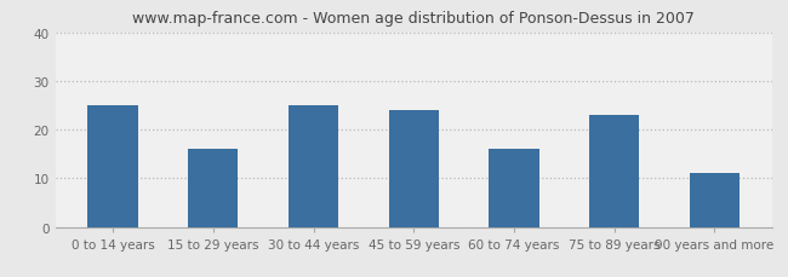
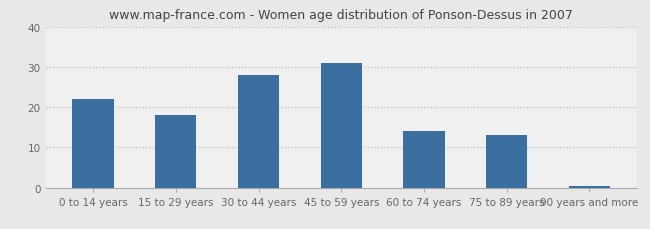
0 to 14 years: 25.0 -> 22.0
15 to 29 years: 16.0 -> 18.0
30 to 44 years: 25.0 -> 28.0
45 to 59 years: 24.0 -> 31.0
60 to 74 years: 16.0 -> 14.0
75 to 89 years: 23.0 -> 13.0
90 years and more: 11.0 -> 0.5
